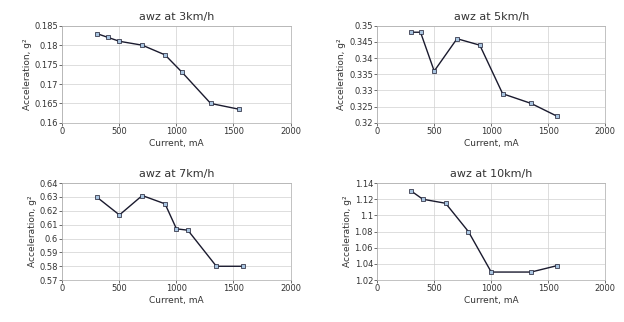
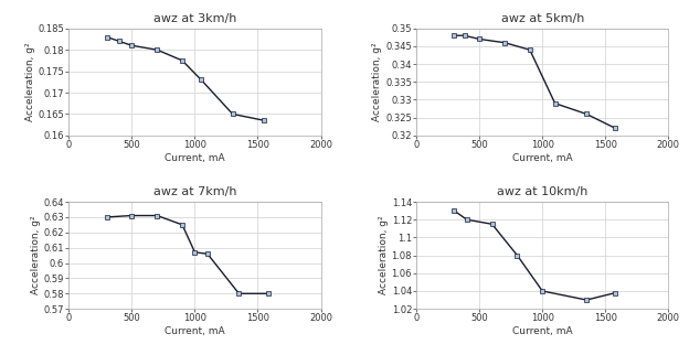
awz at 5km/h/500: 0.336 -> 0.347
awz at 7km/h/500: 0.617 -> 0.631
awz at 10km/h/1000: 1.030 -> 1.040
